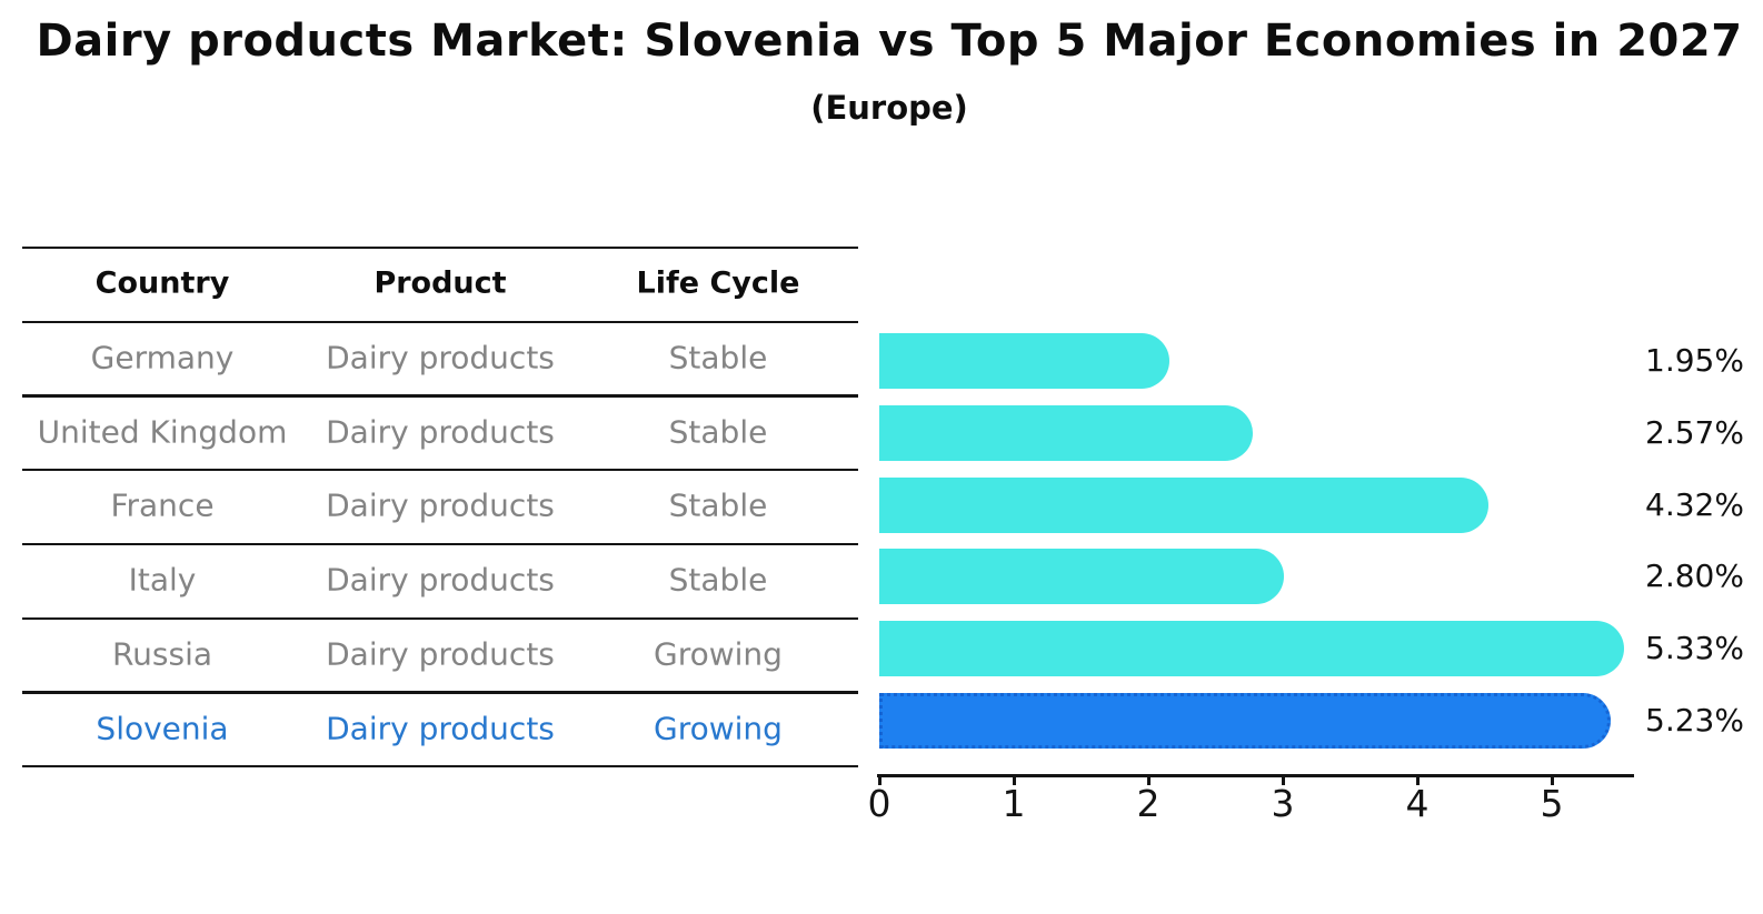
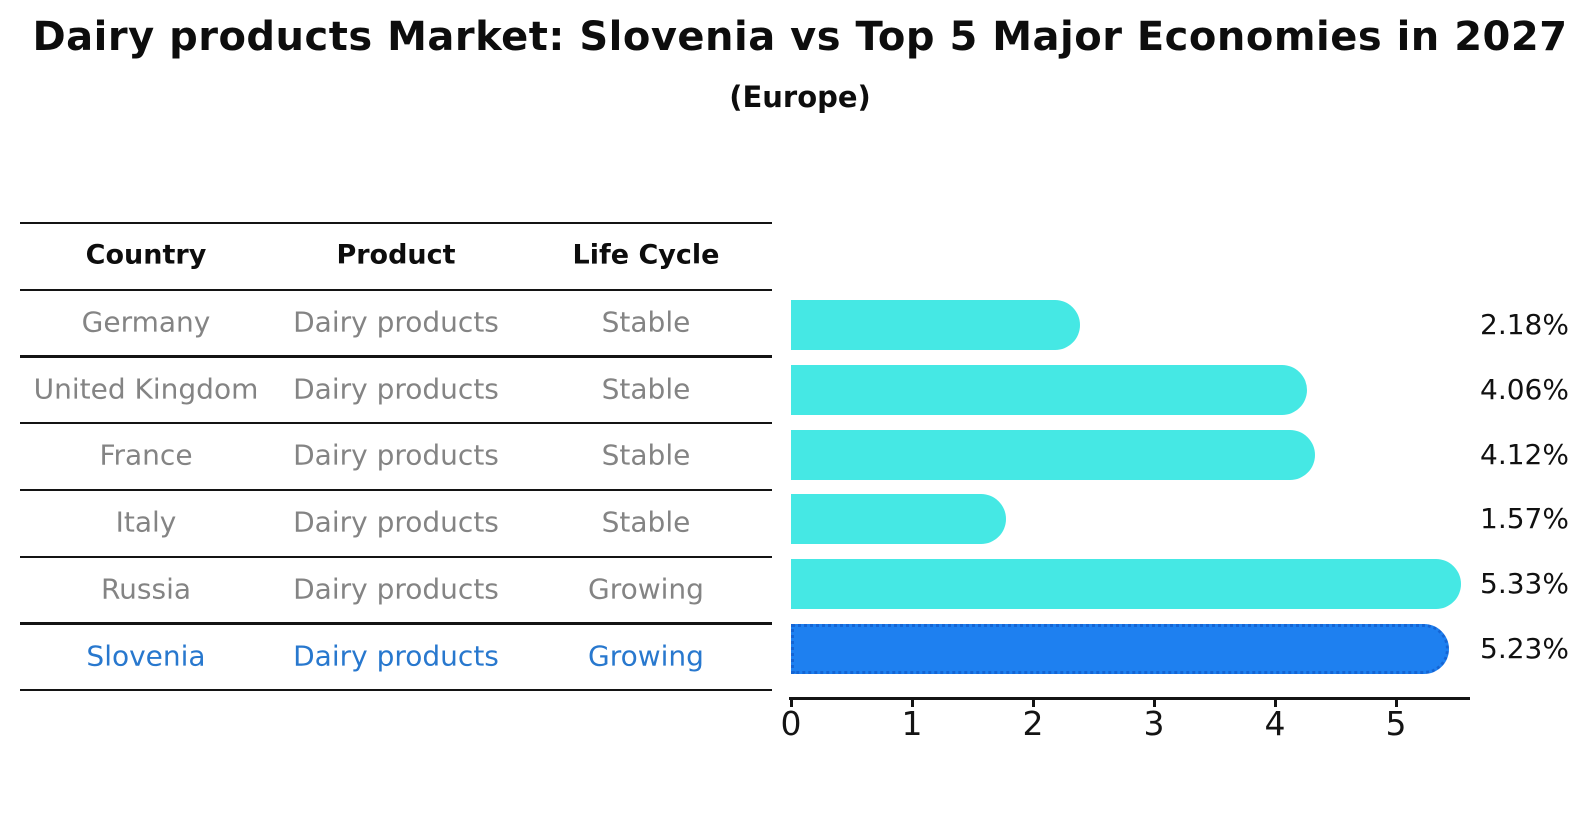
Germany: 1.95% -> 2.18%
United Kingdom: 2.57% -> 4.06%
France: 4.32% -> 4.12%
Italy: 2.80% -> 1.57%
